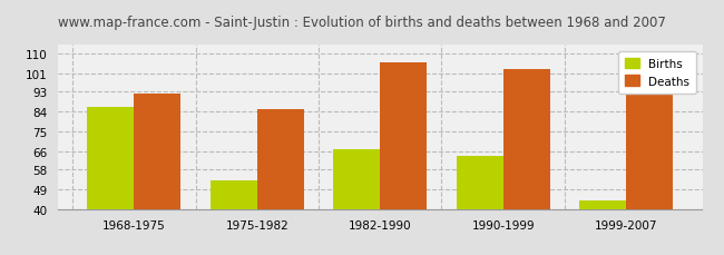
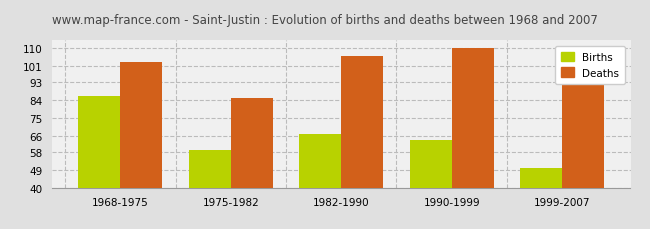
Deaths/1968-1975: 92 -> 103
Births/1975-1982: 53 -> 59
Deaths/1990-1999: 103 -> 110
Births/1999-2007: 44 -> 50
